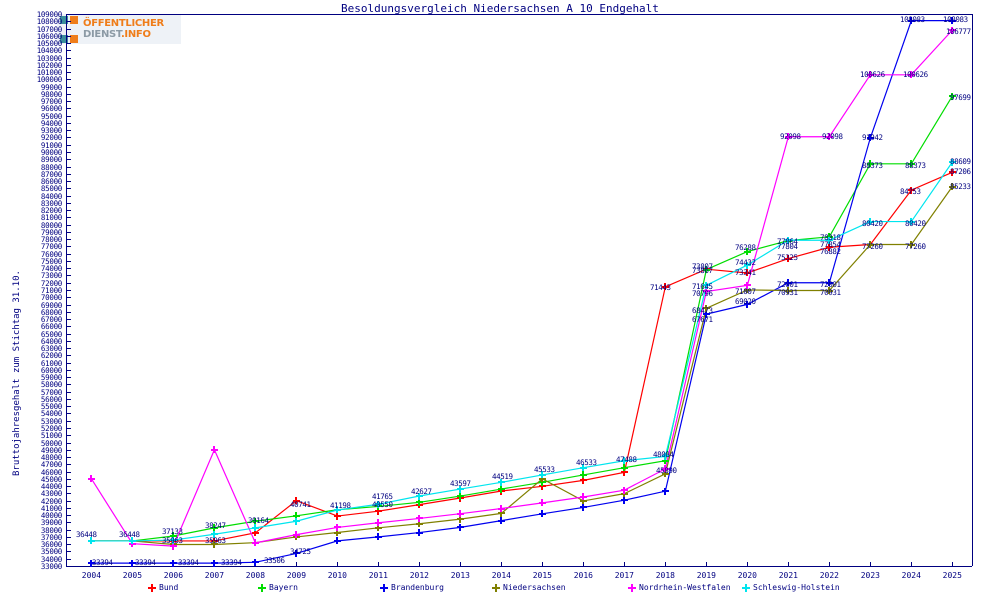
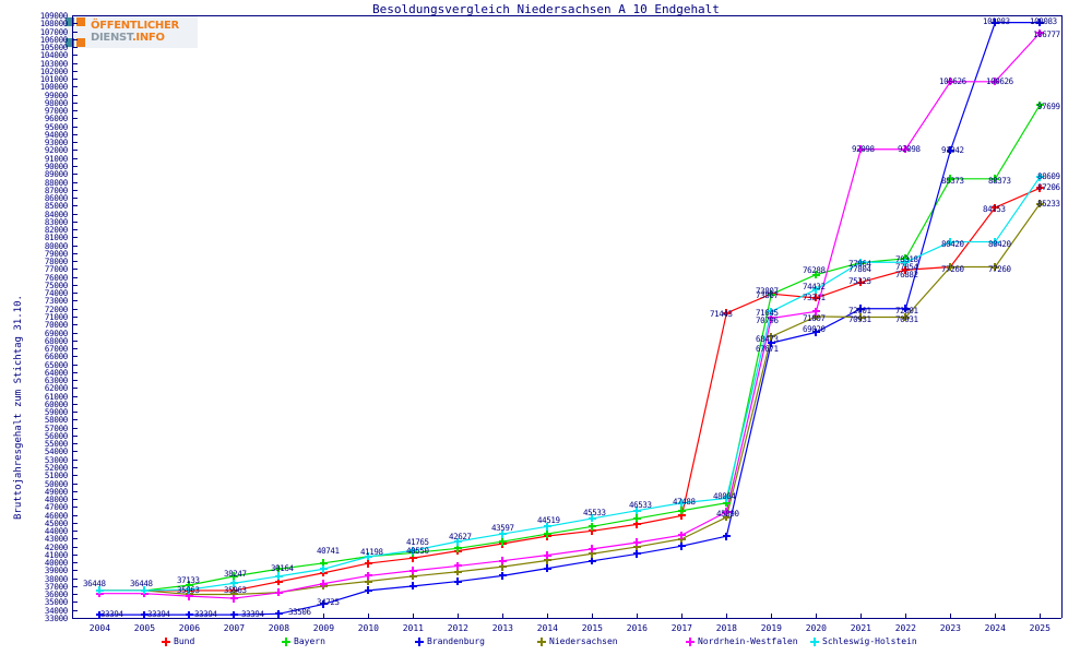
Nordrhein-Westfalen/2004: 45000 -> 36000
Nordrhein-Westfalen/2007: 49000 -> 35000
Bund/2009: 42000 -> 39000
Niedersachsen/2015: 45000 -> 41000
